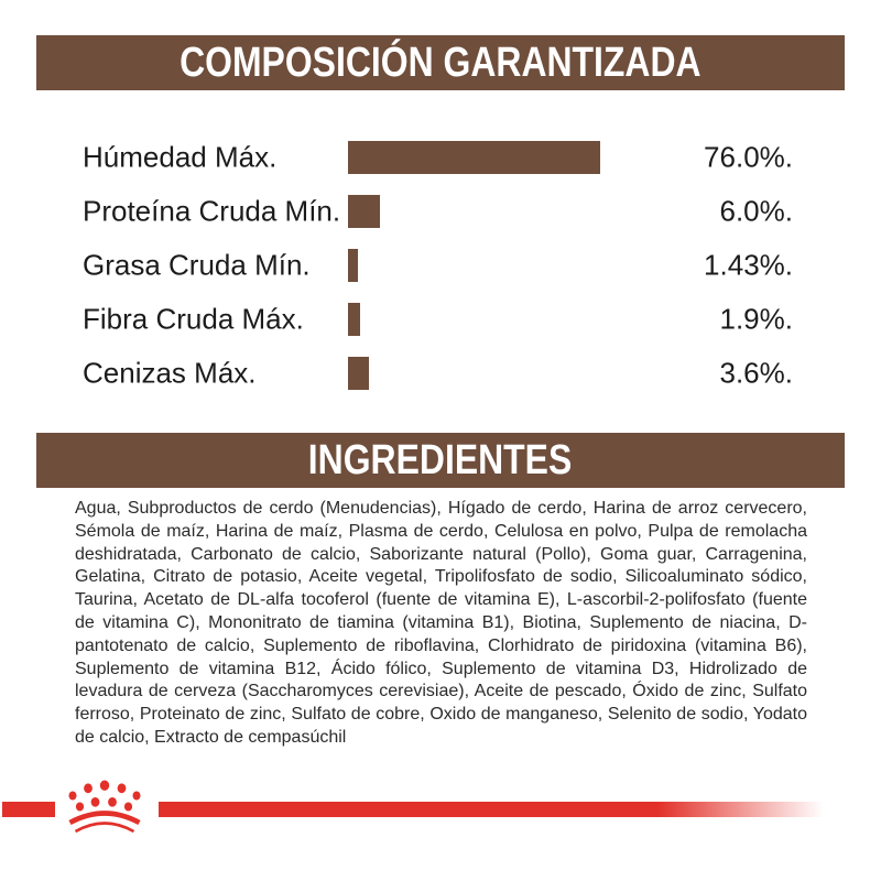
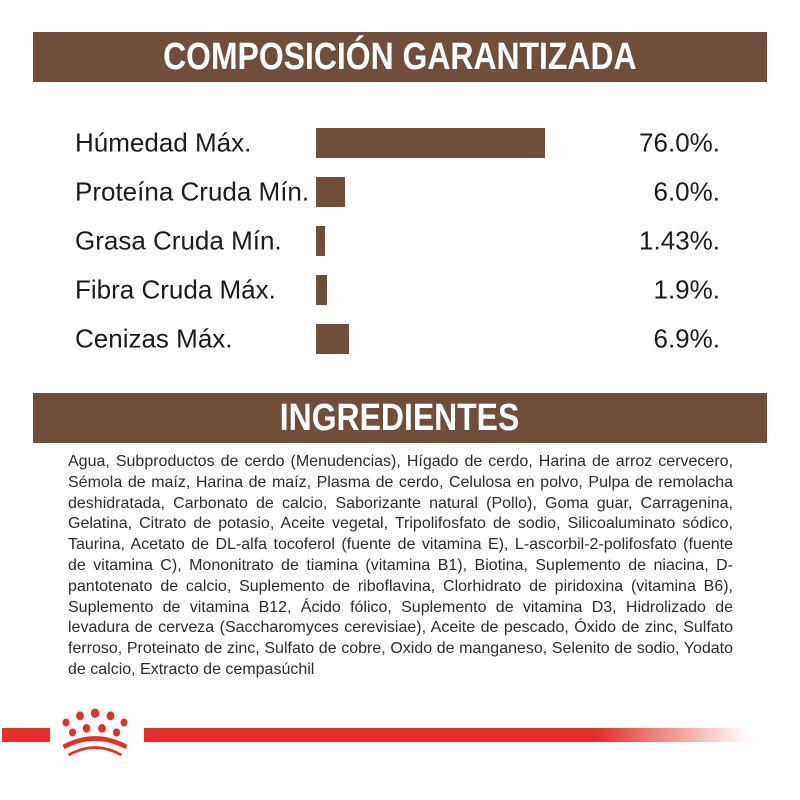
Cenizas Máx.: 3.6% -> 6.9%
